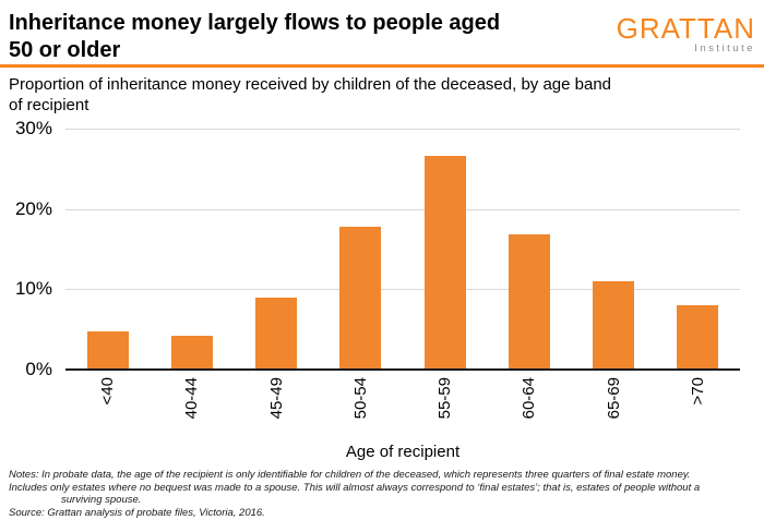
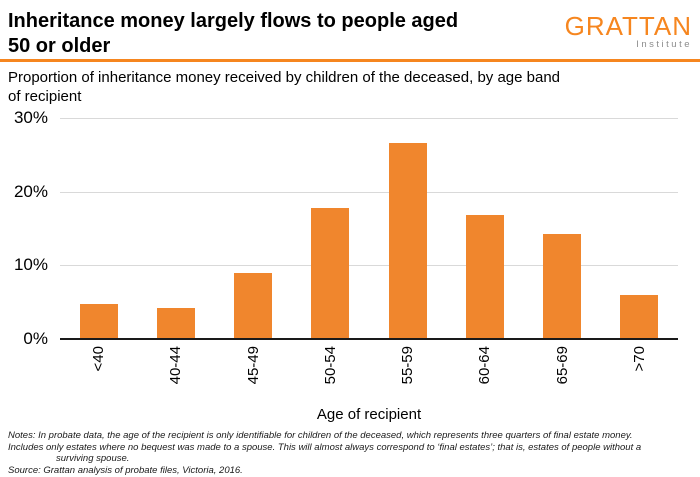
65-69: 11% -> 14%
>70: 8% -> 6%
